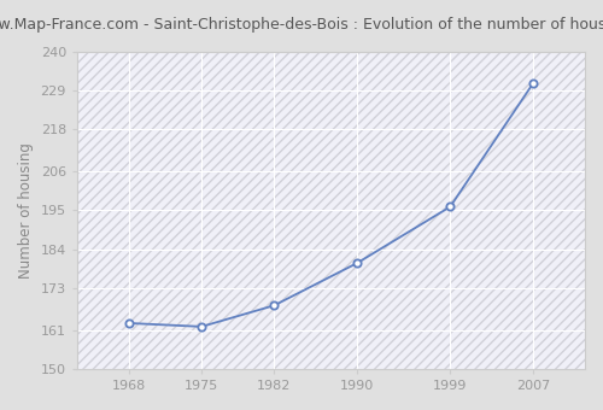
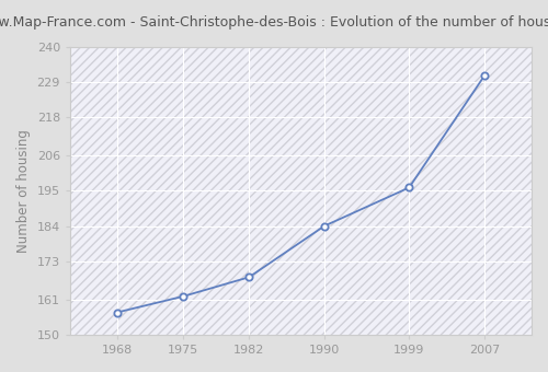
1968: 163 -> 157
1990: 180 -> 184
